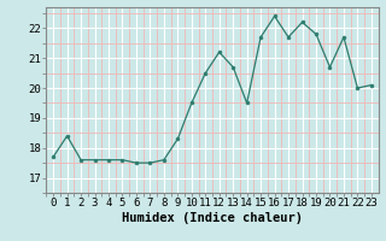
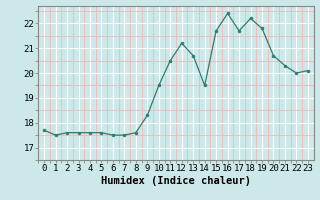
1: 18.4 -> 17.5
21: 21.7 -> 20.3
